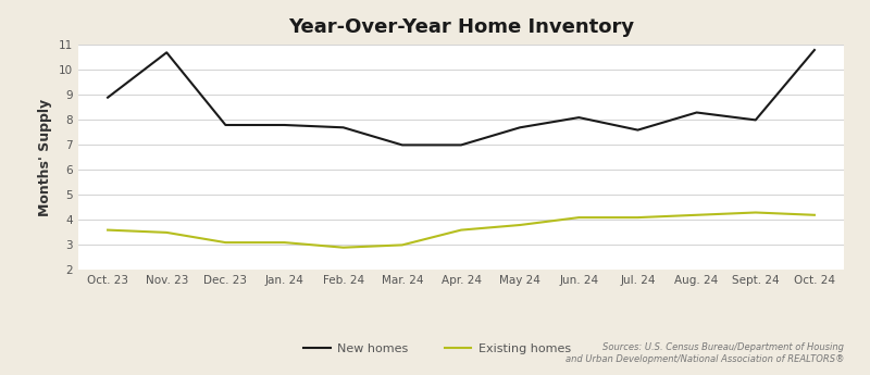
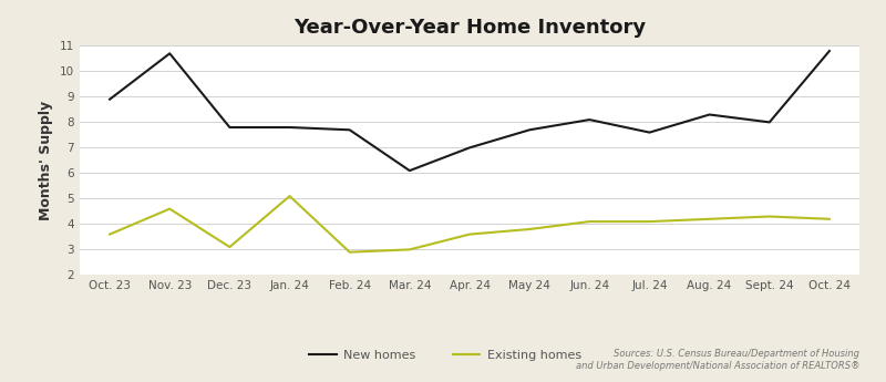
Existing homes/Nov. 23: 3.5 -> 4.6
Existing homes/Jan. 24: 3.1 -> 5.1
New homes/Mar. 24: 7.0 -> 6.1
